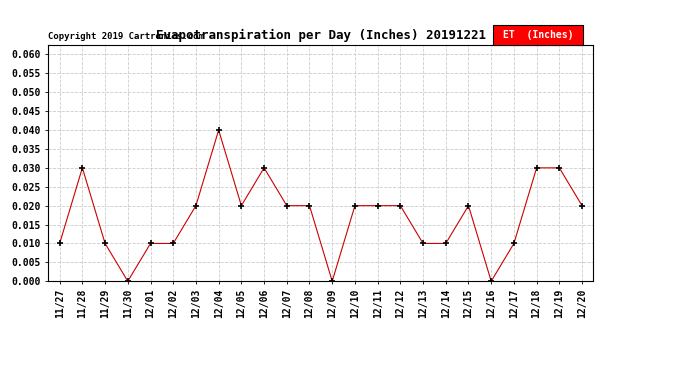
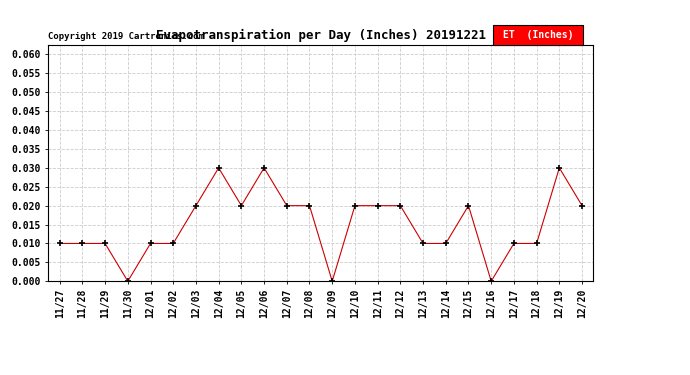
11/28: 0.03 -> 0.01
12/04: 0.04 -> 0.03
12/18: 0.03 -> 0.01
